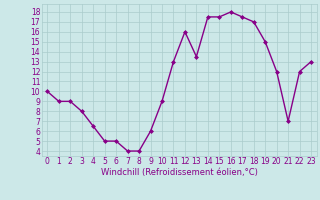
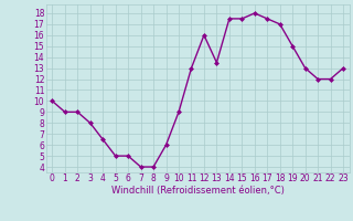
20: 12.0 -> 13.0
21: 7.0 -> 12.0
